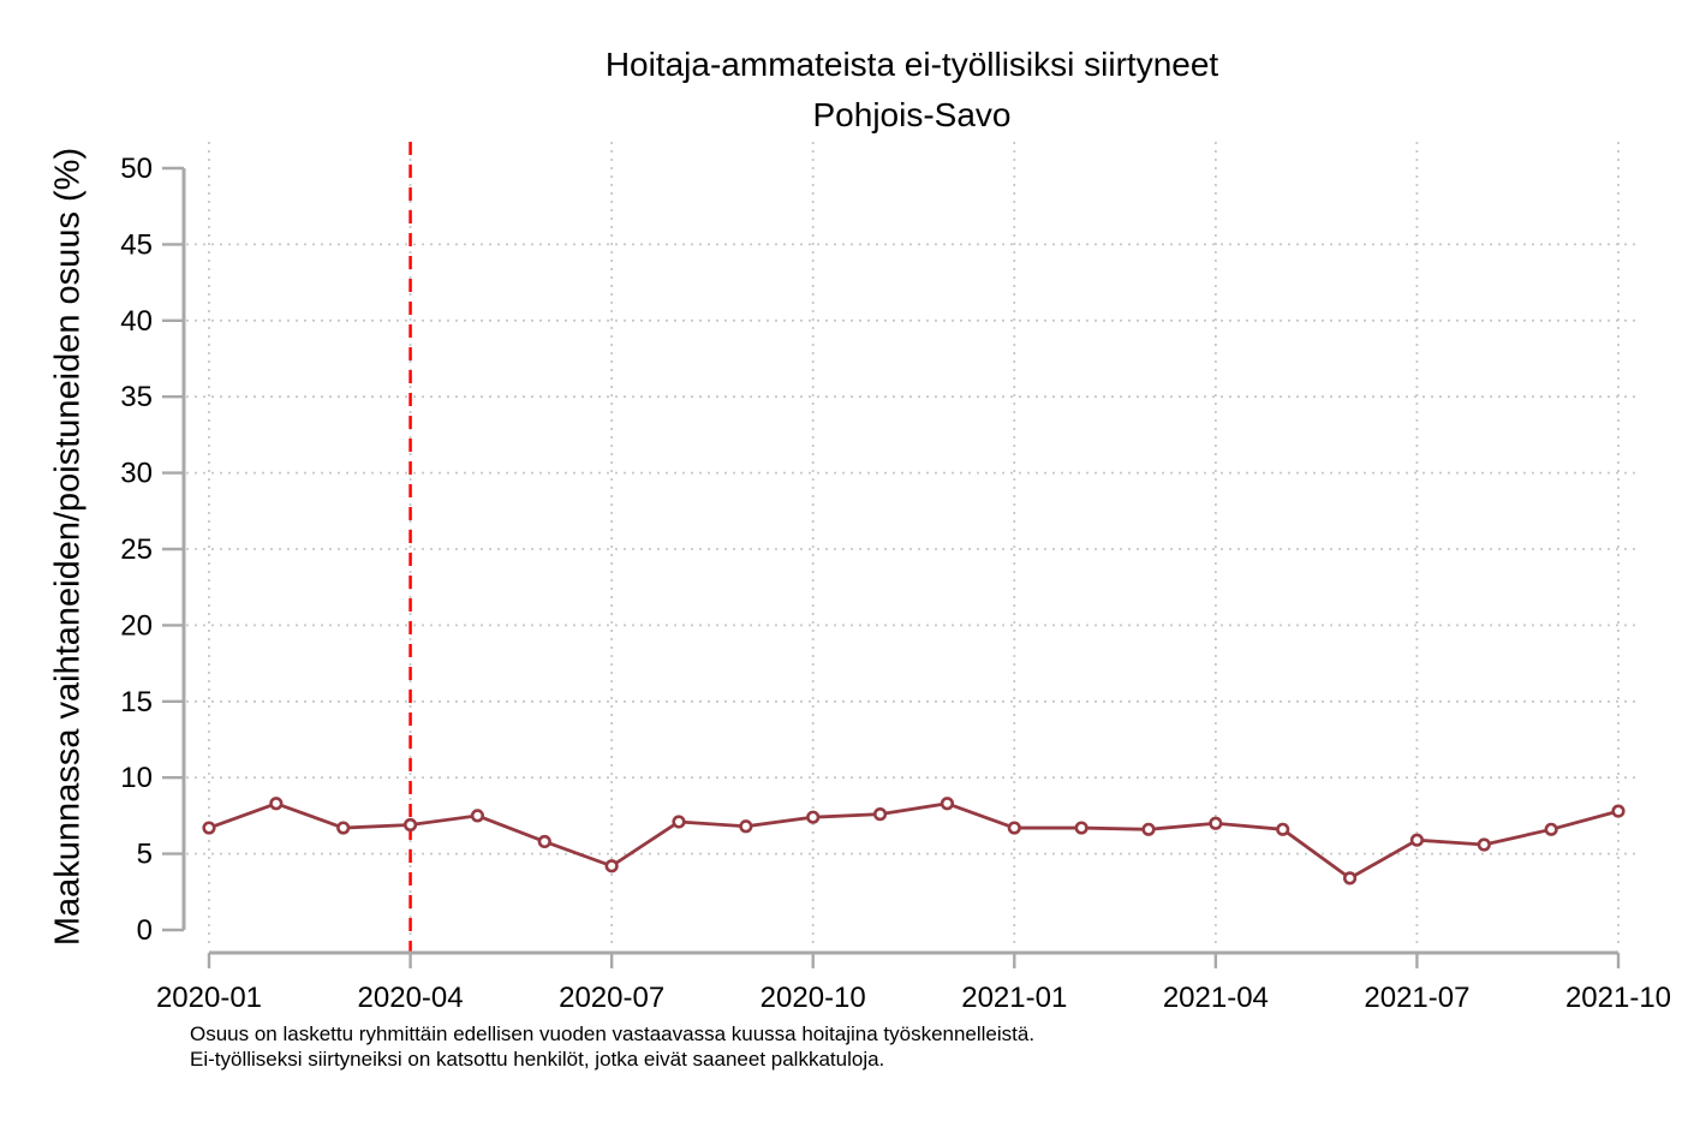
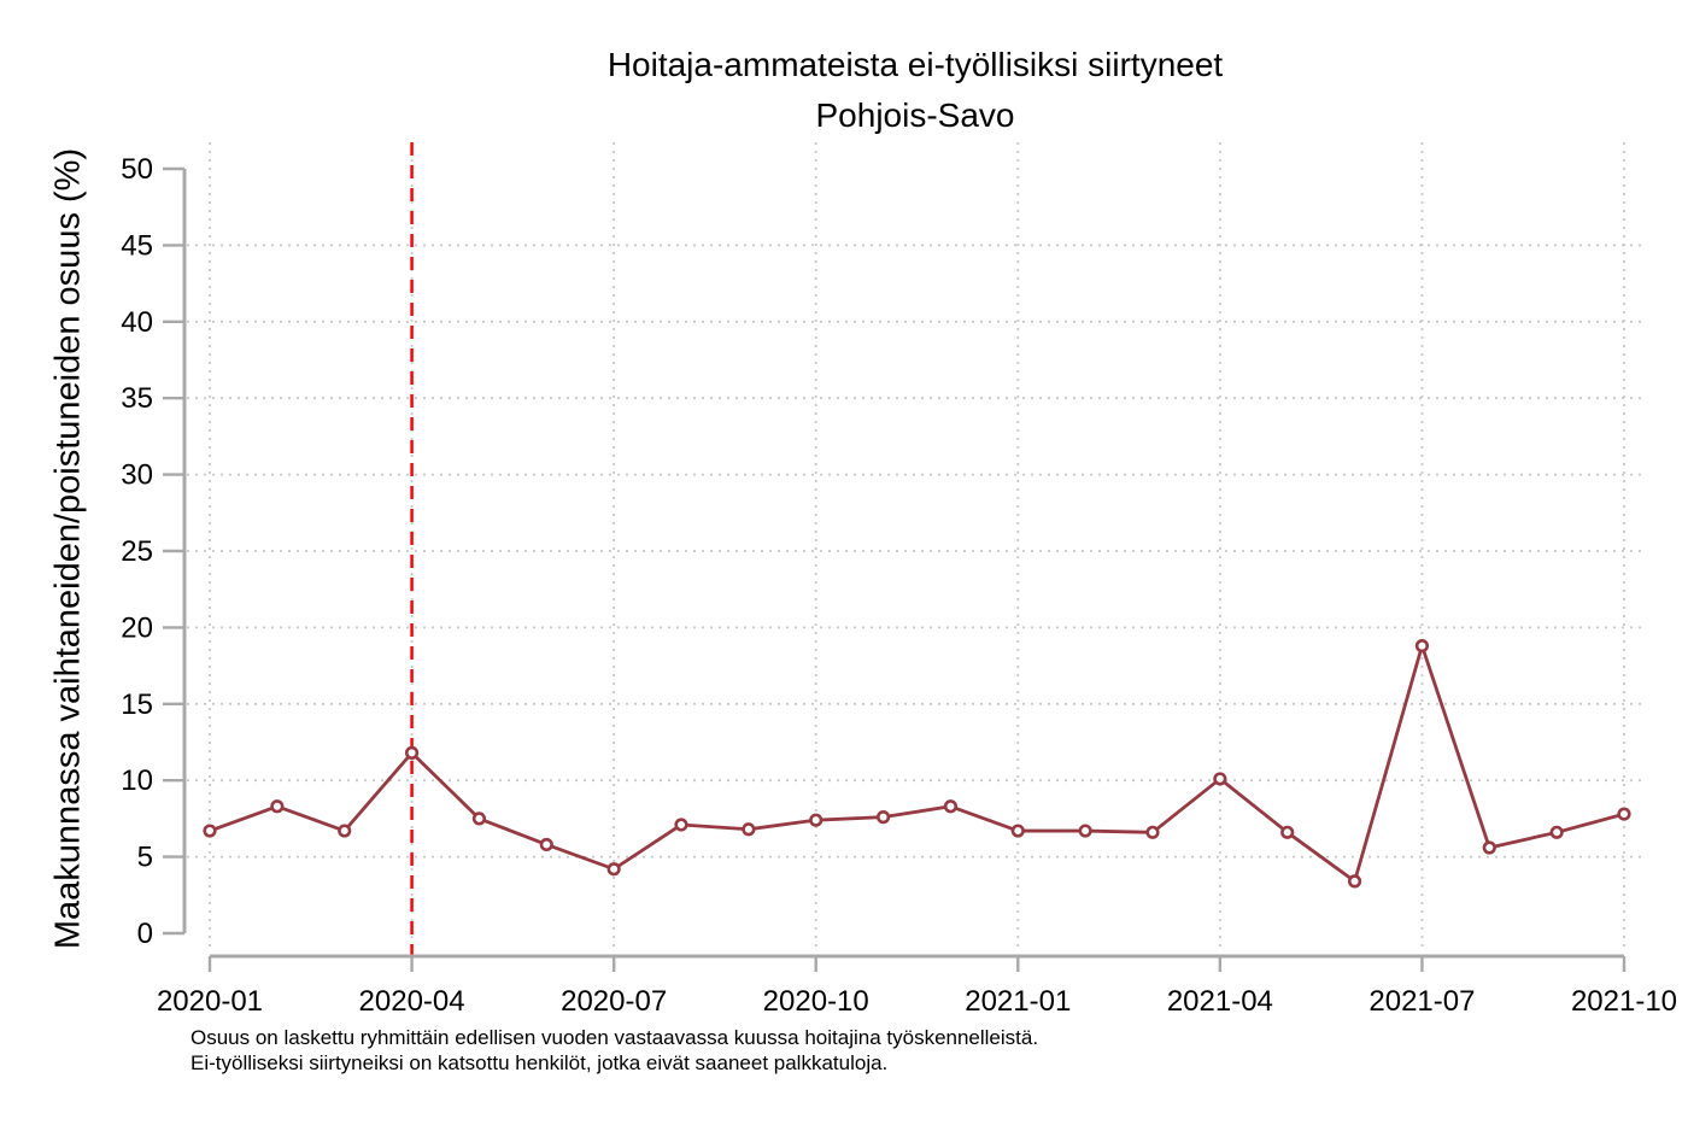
2020-04: 6.9 -> 11.8
2021-04: 7.0 -> 10.1
2021-07: 5.9 -> 18.8
